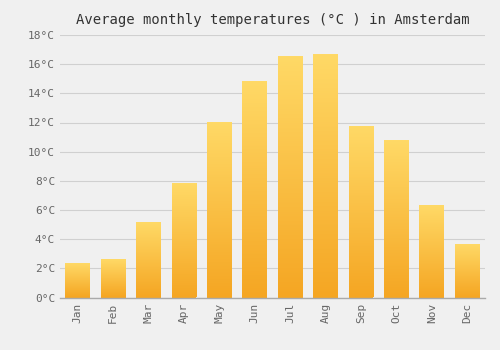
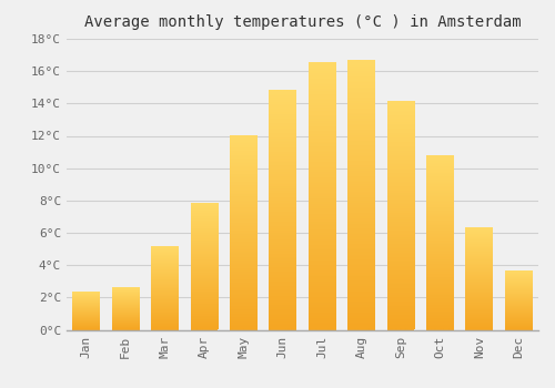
Sep: 11.7°C -> 14.1°C
